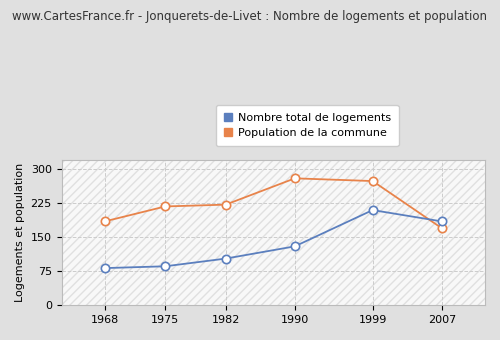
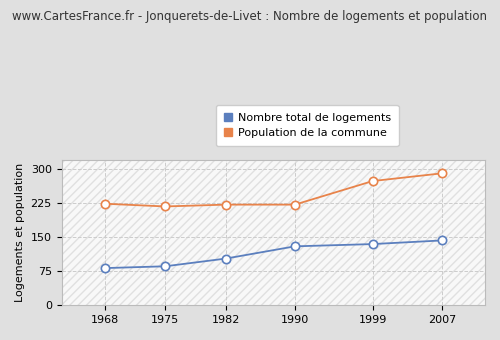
Population de la commune/1968: 185 -> 224
Population de la commune/1990: 280 -> 222
Nombre total de logements/1999: 210 -> 135
Nombre total de logements/2007: 185 -> 143
Population de la commune/2007: 170 -> 291
